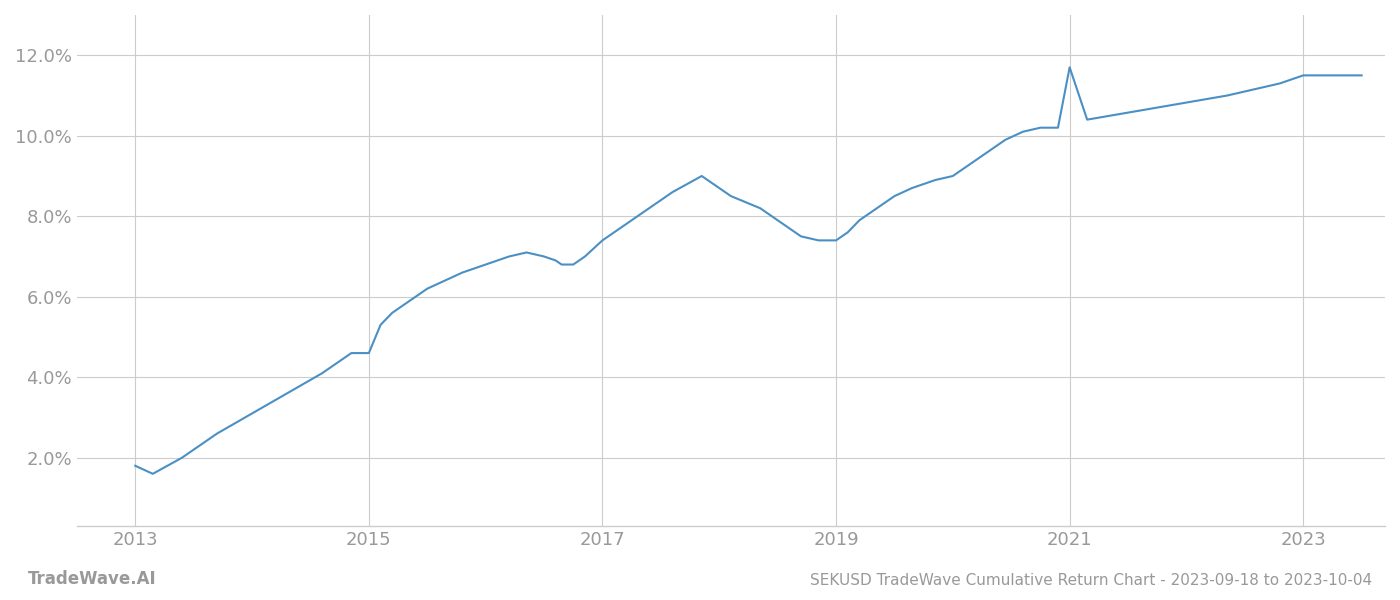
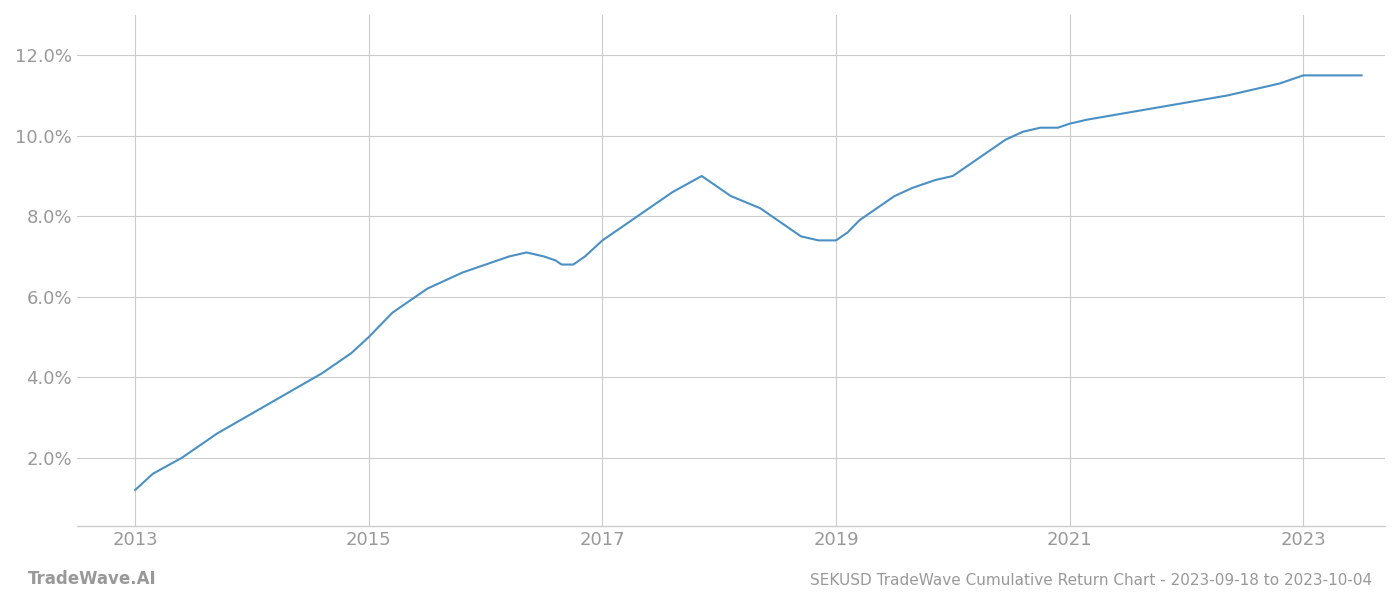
2013: 1.8% -> 1.2%
2015: 4.6% -> 5.0%
2021: 11.7% -> 10.3%
